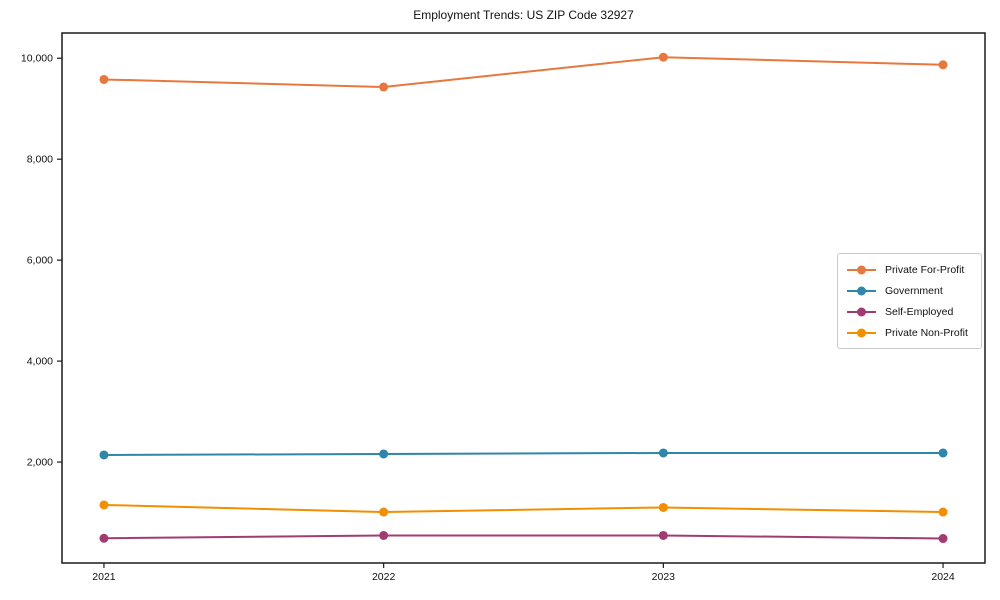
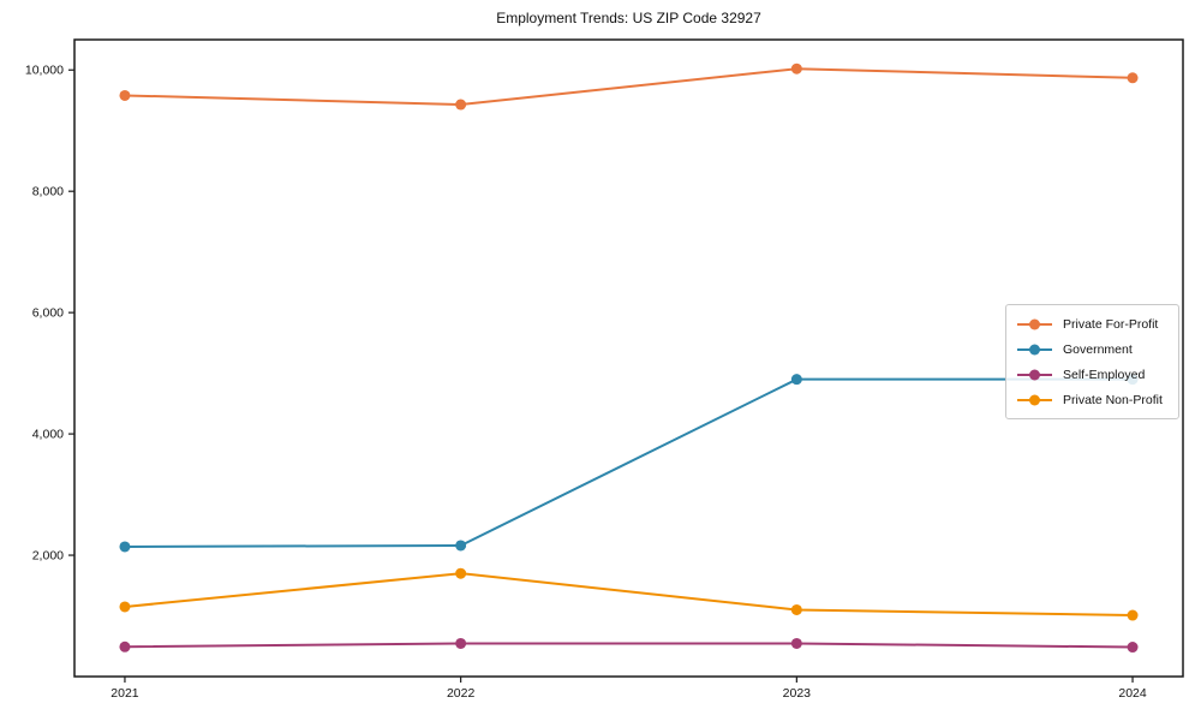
Private Non-Profit/2022: 1000 -> 1700
Government/2023: 2200 -> 4900
Government/2024: 2200 -> 4900
